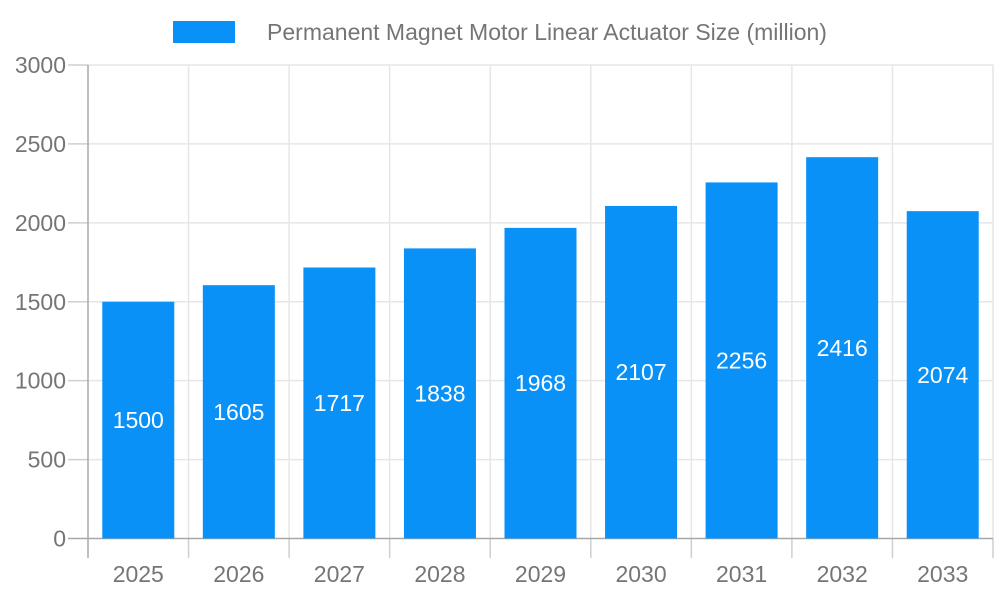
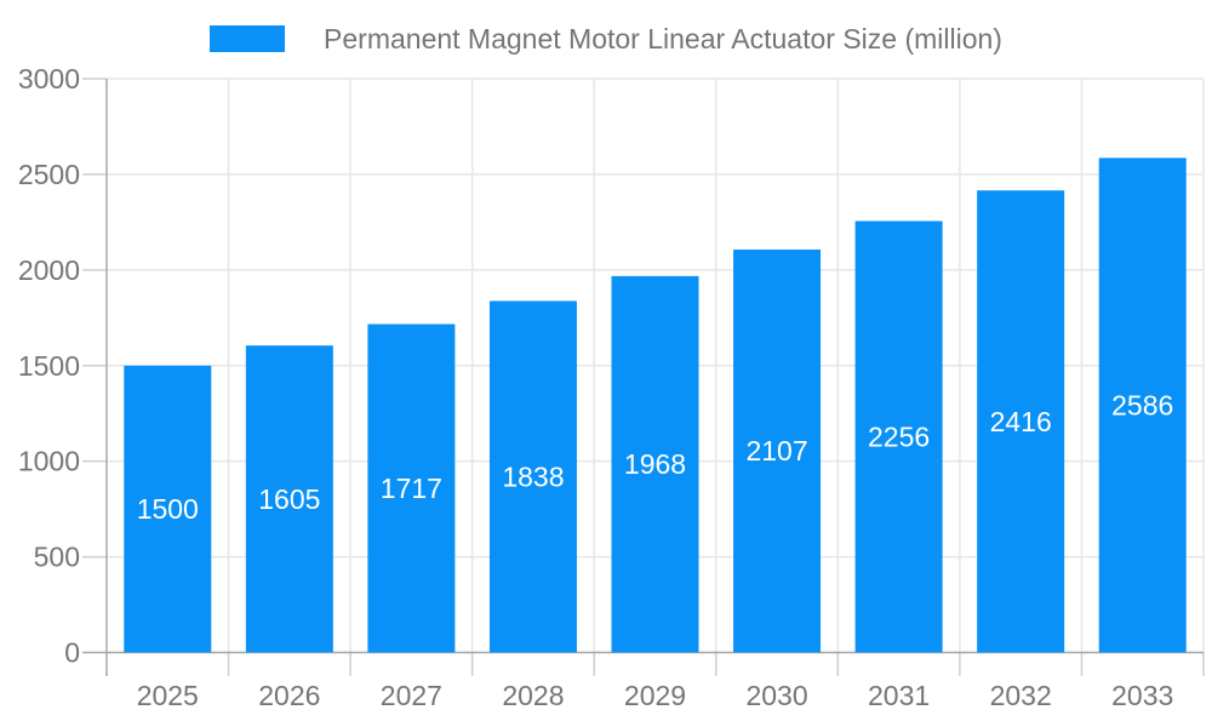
2033: 2074 -> 2586
